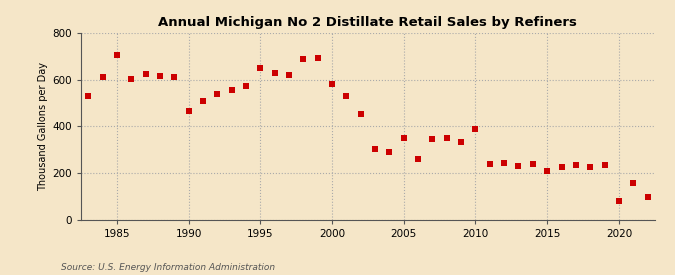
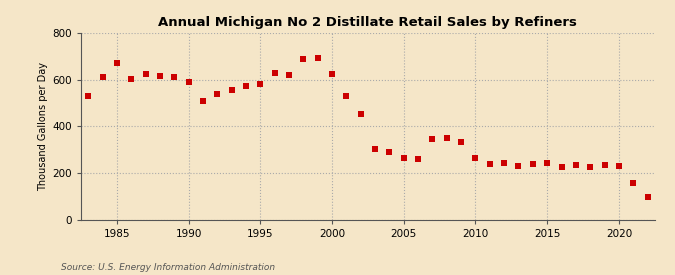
1985: 705 -> 670
1990: 465 -> 590
1995: 650 -> 580
2000: 580 -> 625
2005: 350 -> 265
2010: 390 -> 265
2015: 210 -> 245
2020: 80 -> 230
